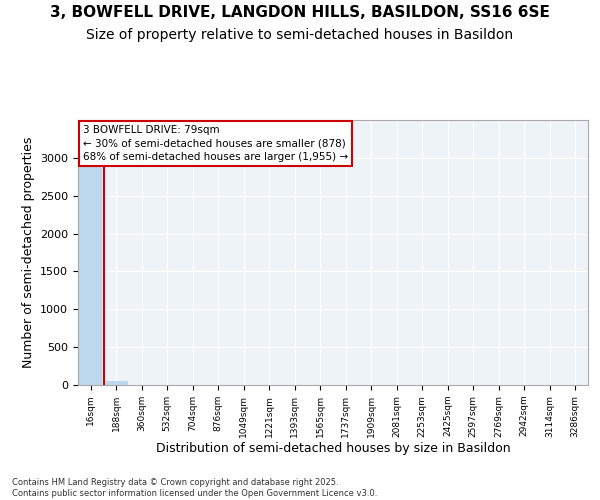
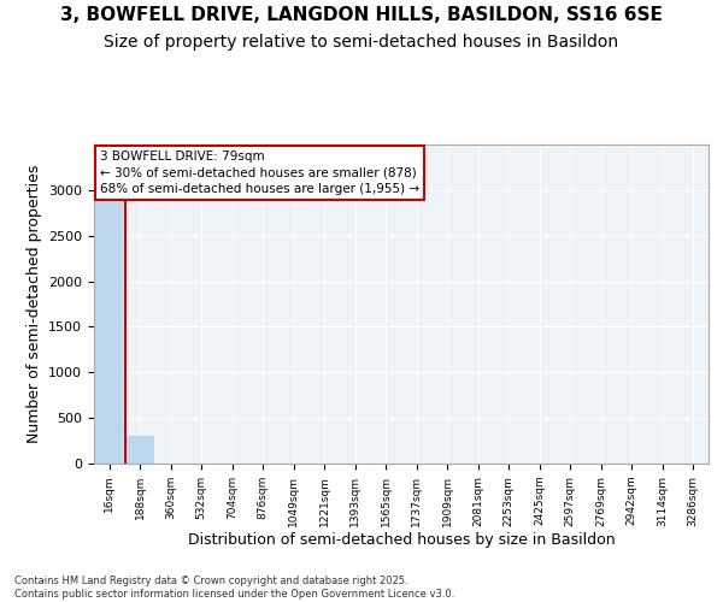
188sqm: 50 -> 300
